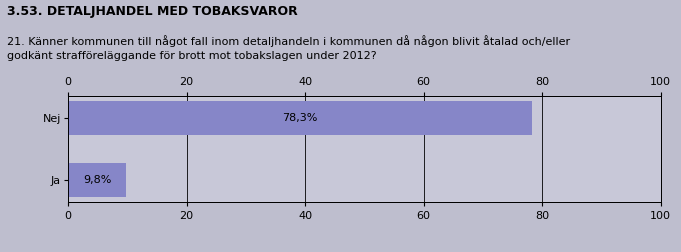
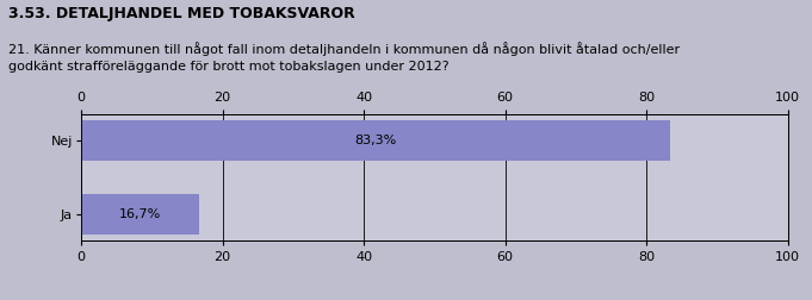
Nej: 78,3% -> 83,3%
Ja: 9,8% -> 16,7%
